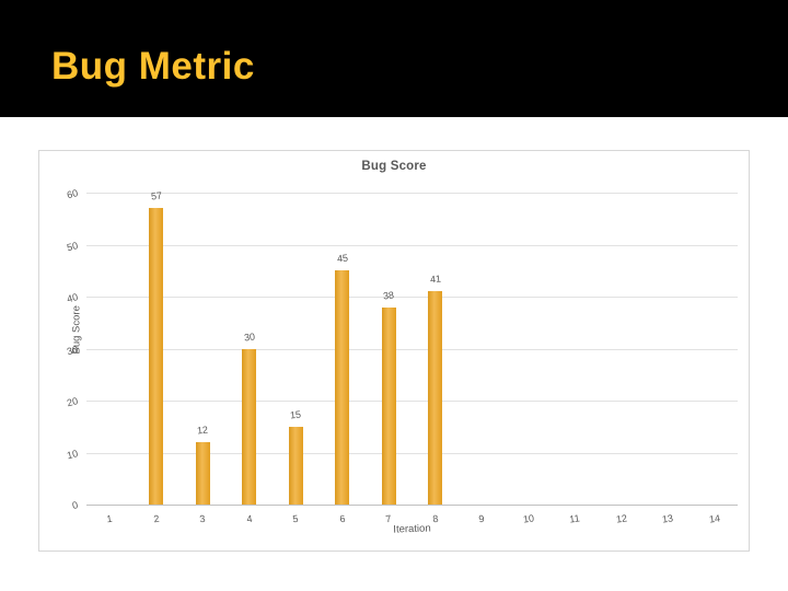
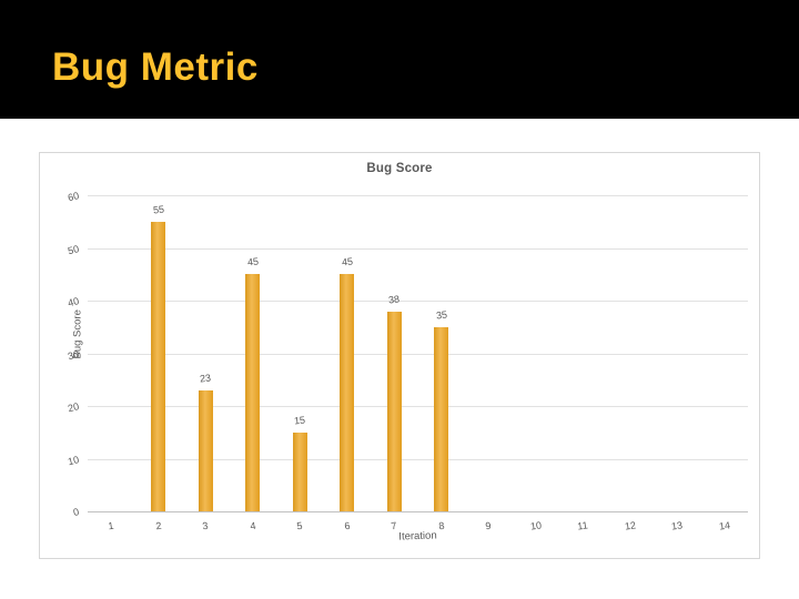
2: 57 -> 55
3: 12 -> 23
4: 30 -> 45
8: 41 -> 35
